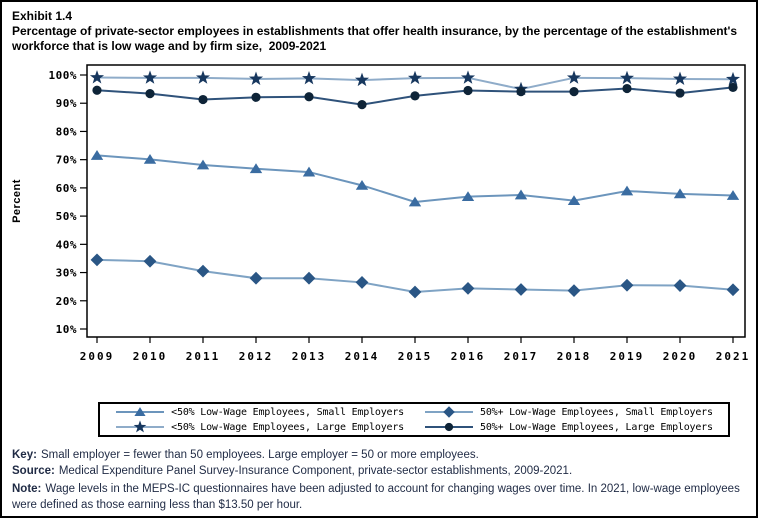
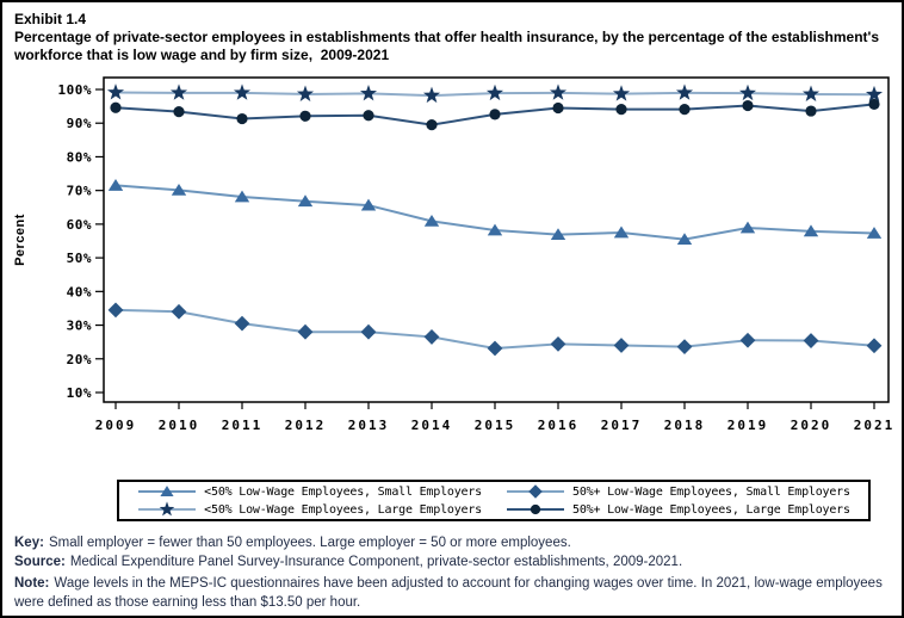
<50% Low-Wage Employees, Small Employers/2015: 55% -> 58%
<50% Low-Wage Employees, Large Employers/2017: 95% -> 99%
